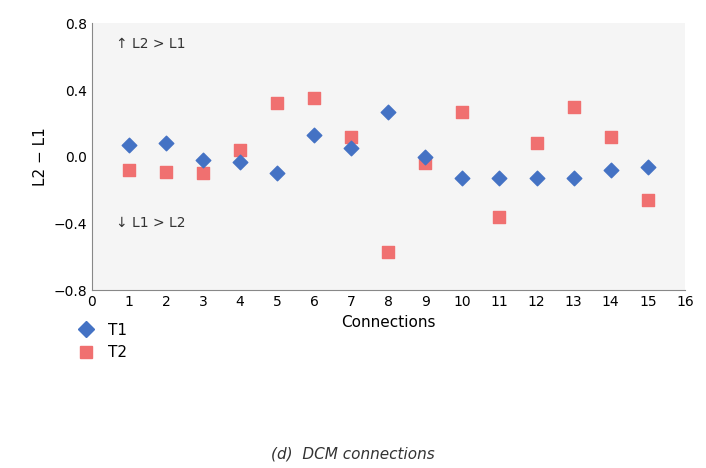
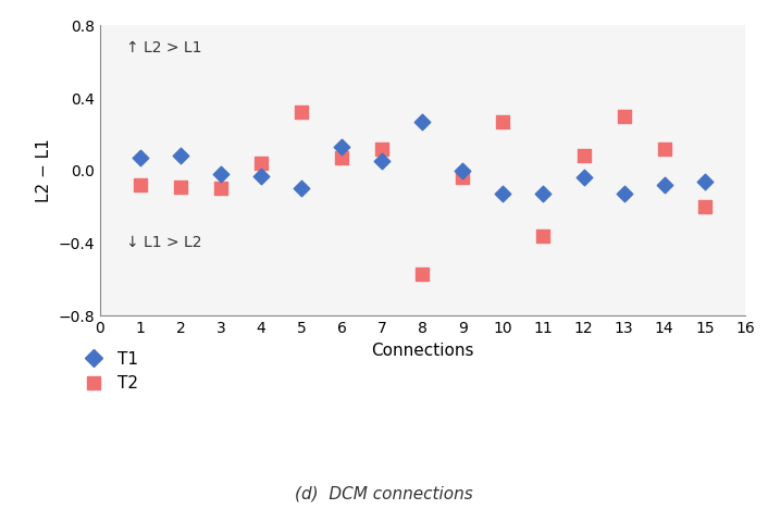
T2/6: 0.35 -> 0.07
T1/12: -0.13 -> -0.04
T2/15: -0.26 -> -0.20
